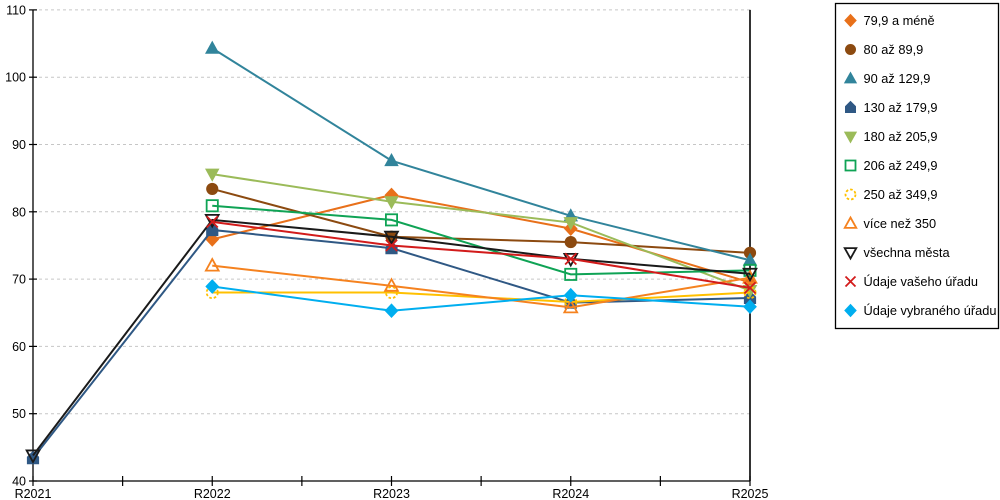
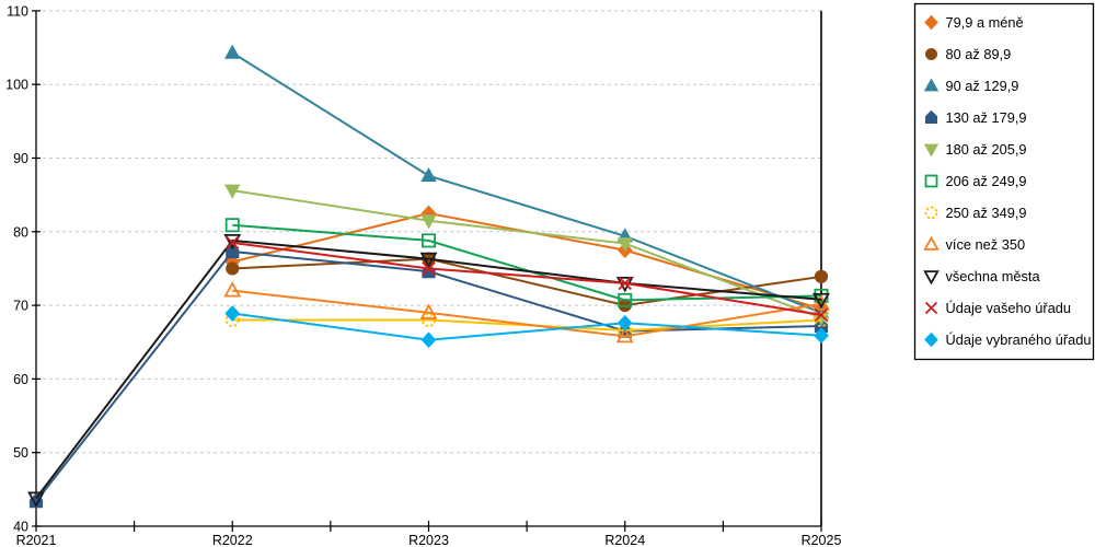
80 až 89,9/R2022: 83 -> 75
80 až 89,9/R2024: 76 -> 70
90 až 129,9/R2025: 73 -> 69
